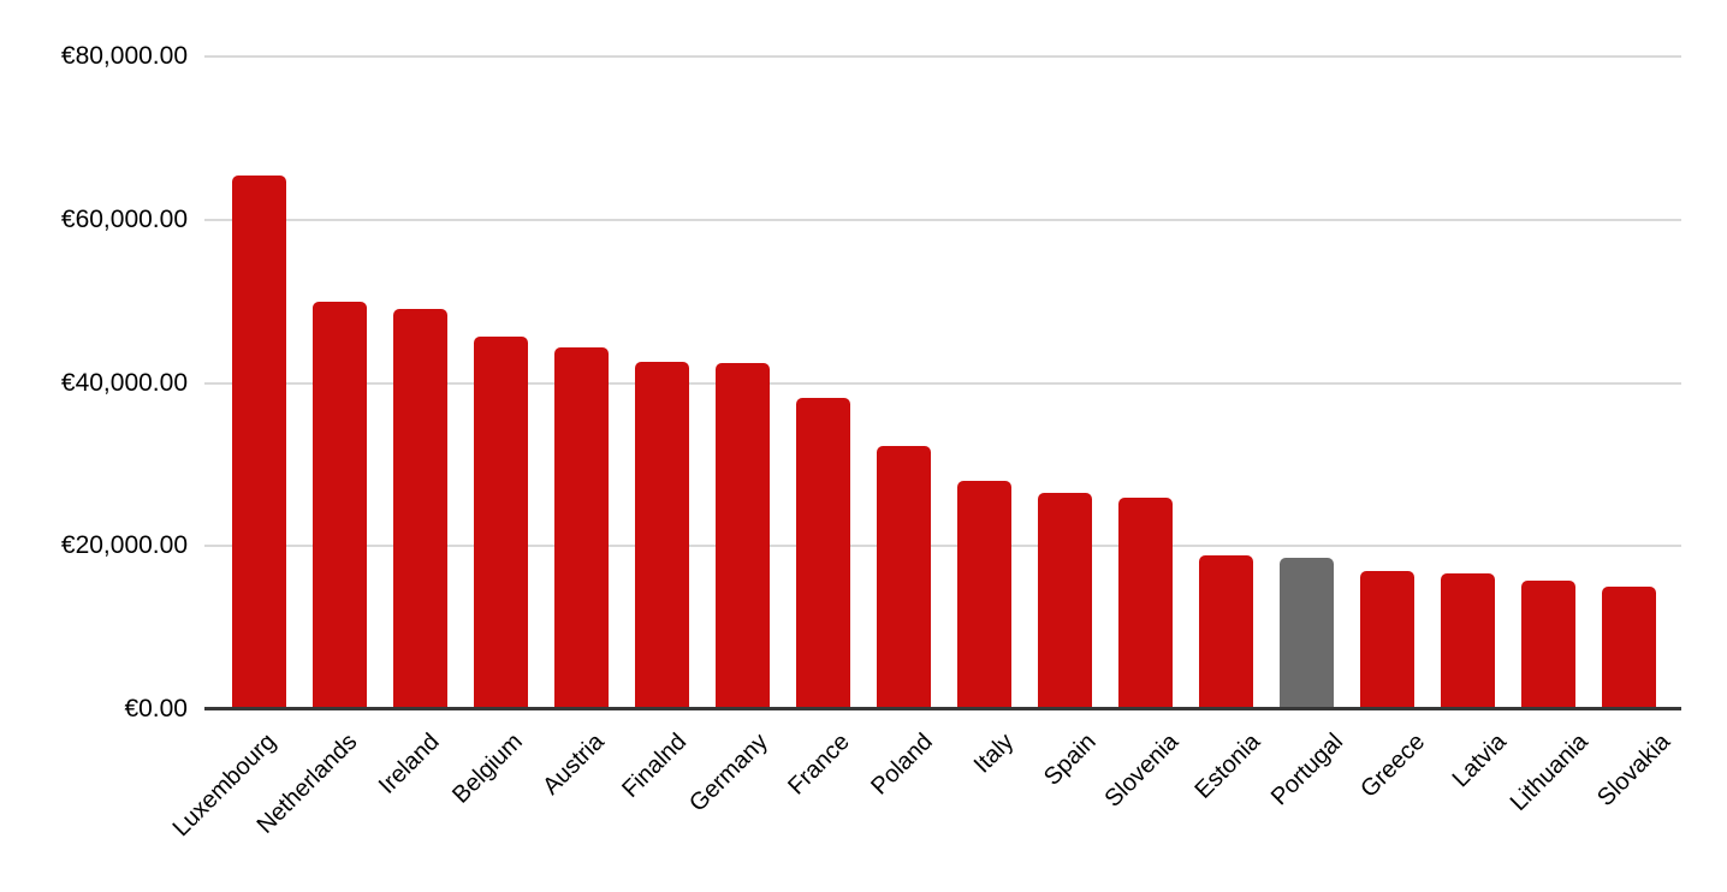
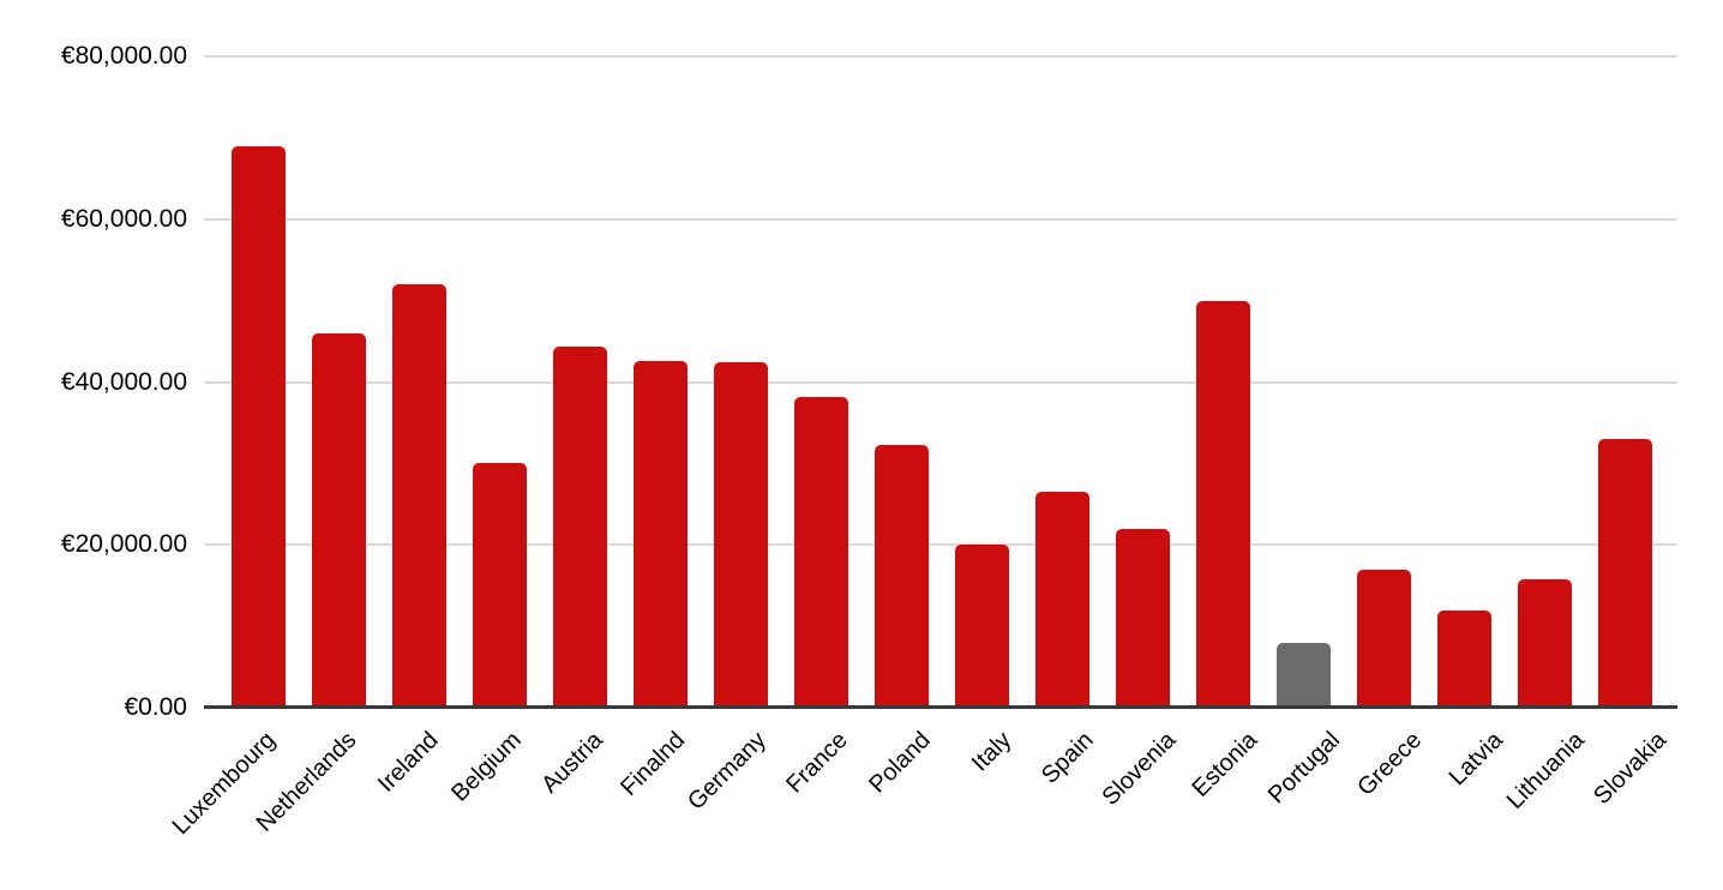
Luxembourg: €65000 -> €69000
Netherlands: €50000 -> €46000
Ireland: €49000 -> €52000
Belgium: €46000 -> €30000
Italy: €28000 -> €20000
Slovenia: €26000 -> €22000
Estonia: €19000 -> €50000
Portugal: €18000 -> €8000
Latvia: €17000 -> €12000
Slovakia: €15000 -> €33000
